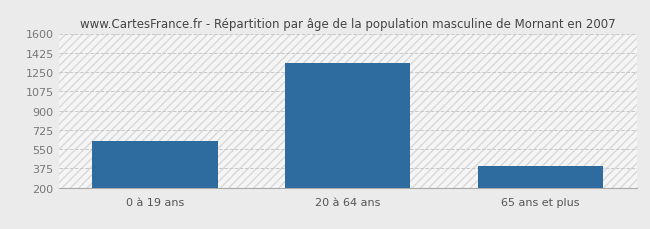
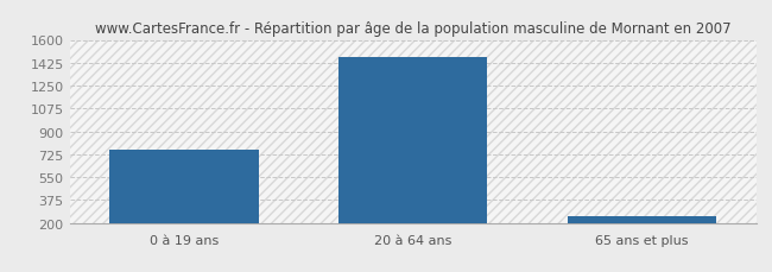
0 à 19 ans: 620 -> 760
20 à 64 ans: 1330 -> 1470
65 ans et plus: 400 -> 250
